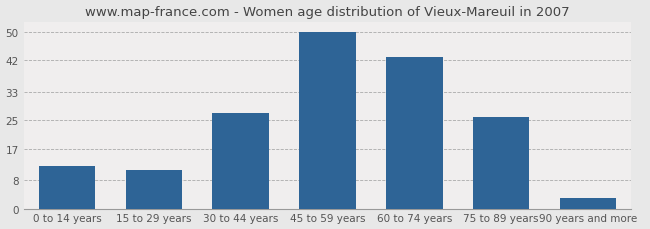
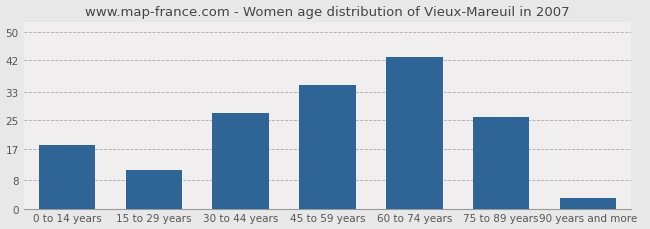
0 to 14 years: 12 -> 18
45 to 59 years: 50 -> 35
